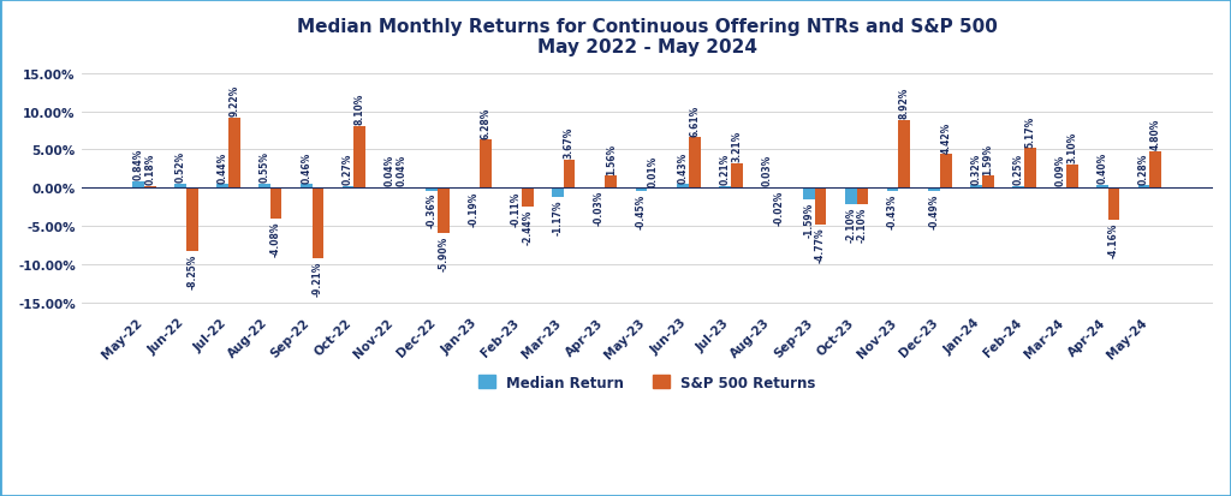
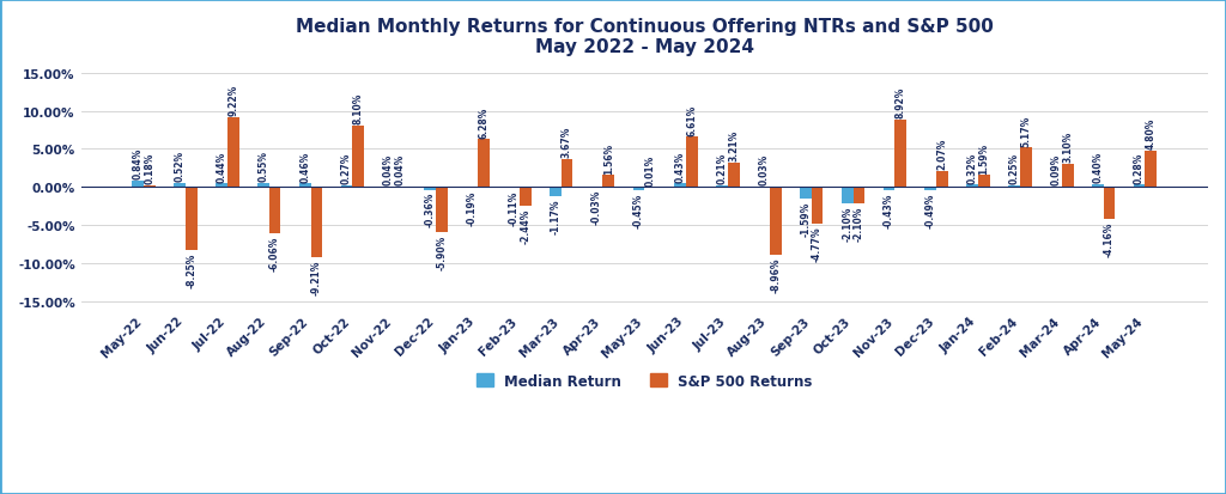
S&P 500 Returns/Aug-22: -4.08% -> -6.06%
S&P 500 Returns/Aug-23: -0.02% -> -8.96%
S&P 500 Returns/Dec-23: 4.42% -> 2.07%
